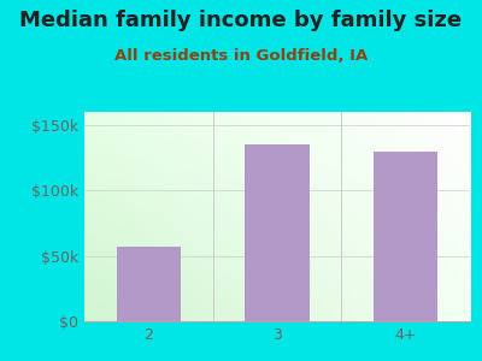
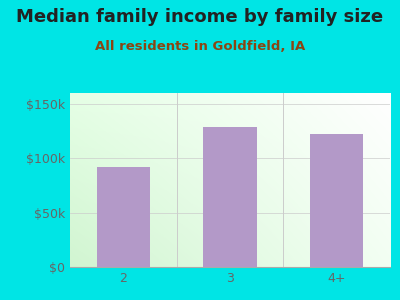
2: $57k -> $92k
3: $135k -> $129k
4+: $130k -> $122k
